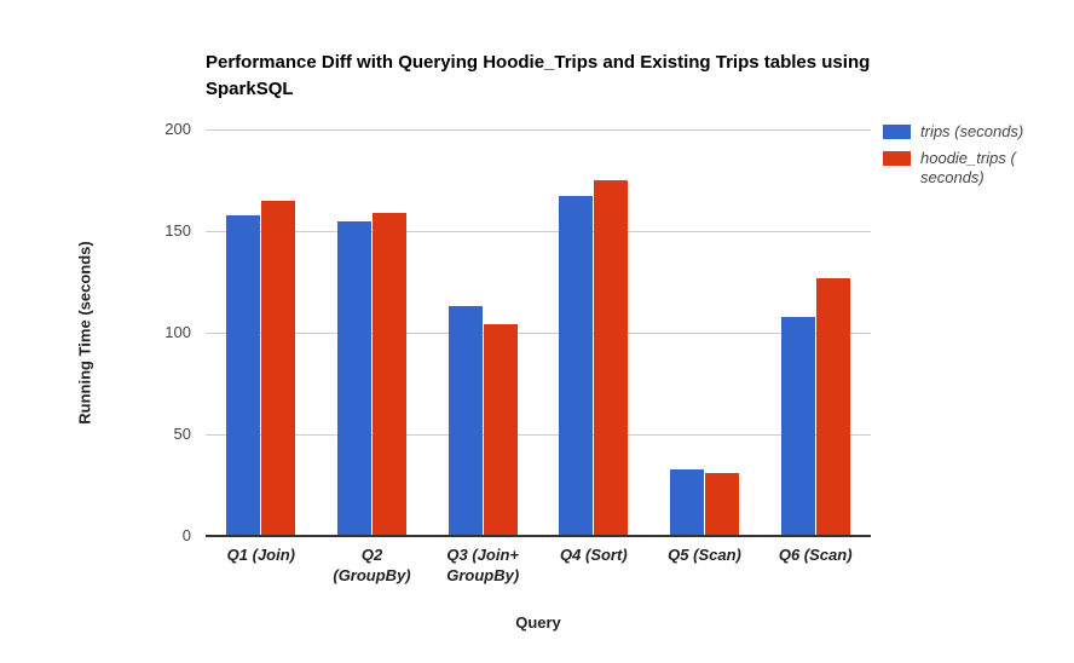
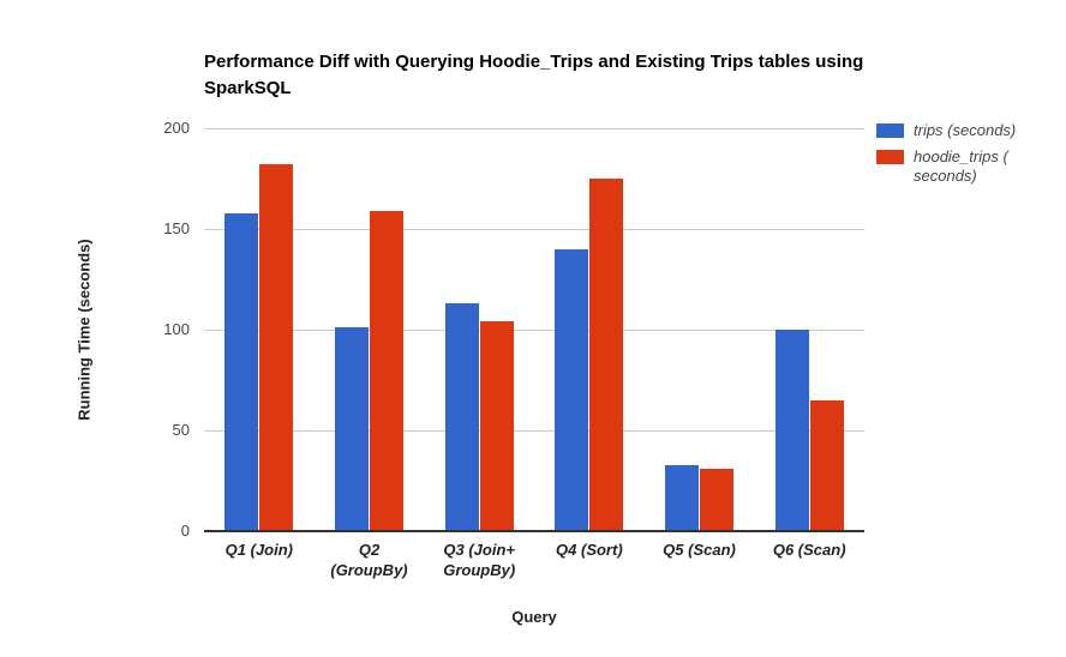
hoodie_trips (seconds)/Q1 (Join): 165 -> 182
trips (seconds)/Q2 (GroupBy): 155 -> 101
trips (seconds)/Q4 (Sort): 167 -> 140
trips (seconds)/Q6 (Scan): 108 -> 100
hoodie_trips (seconds)/Q6 (Scan): 127 -> 65
